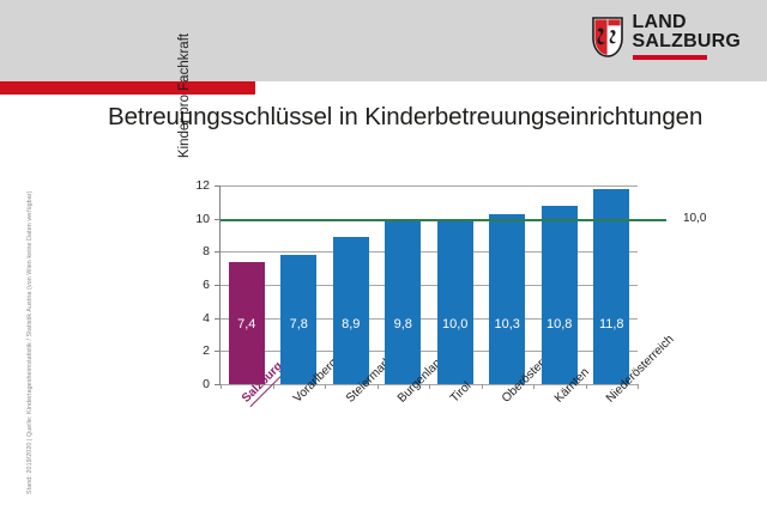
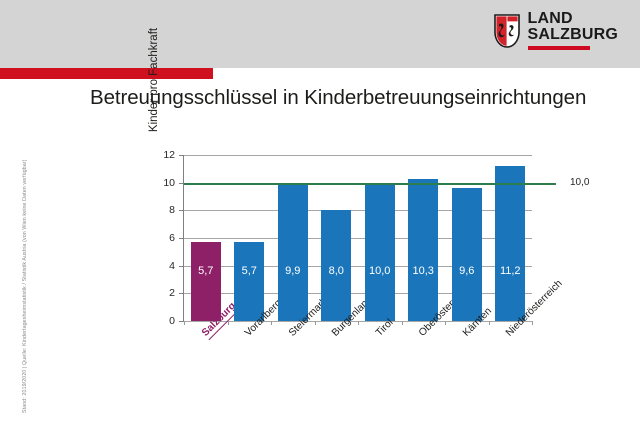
Salzburg: 7,4 -> 5,7
Vorarlberg: 7,8 -> 5,7
Steiermark: 8,9 -> 9,9
Burgenland: 9,8 -> 8,0
Kärnten: 10,8 -> 9,6
Niederösterreich: 11,8 -> 11,2
